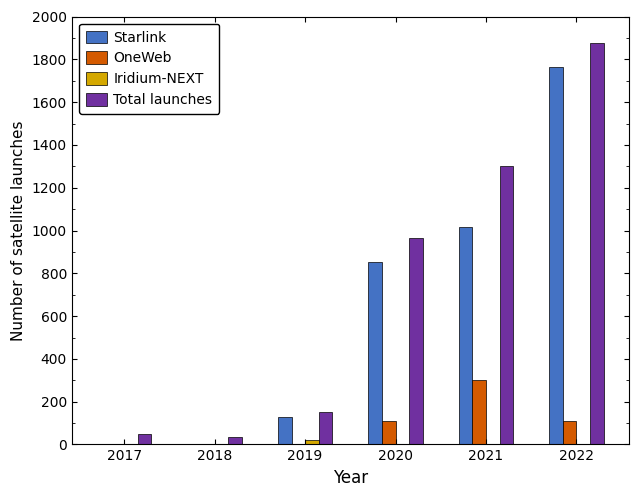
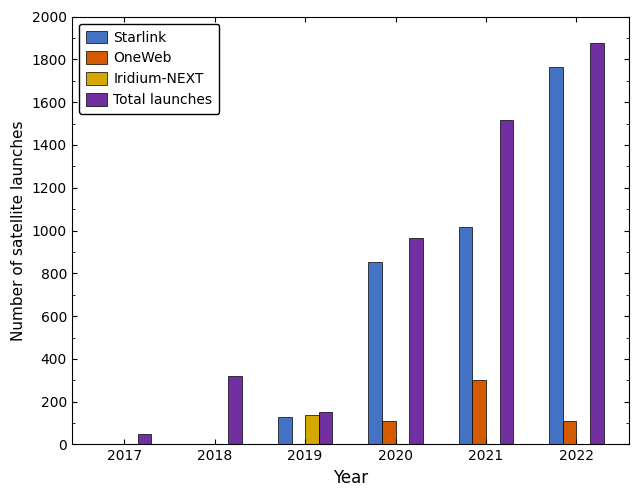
Total launches/2018: 35 -> 320
Iridium-NEXT/2019: 20 -> 140
Total launches/2021: 1300 -> 1515
